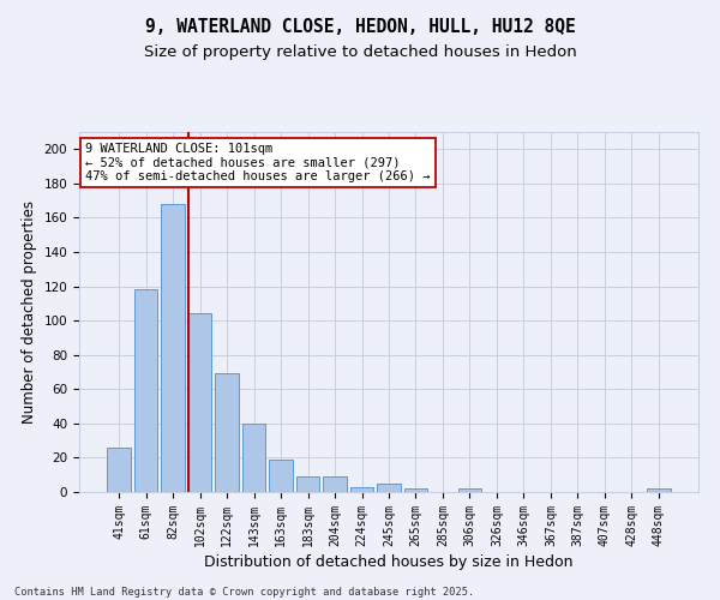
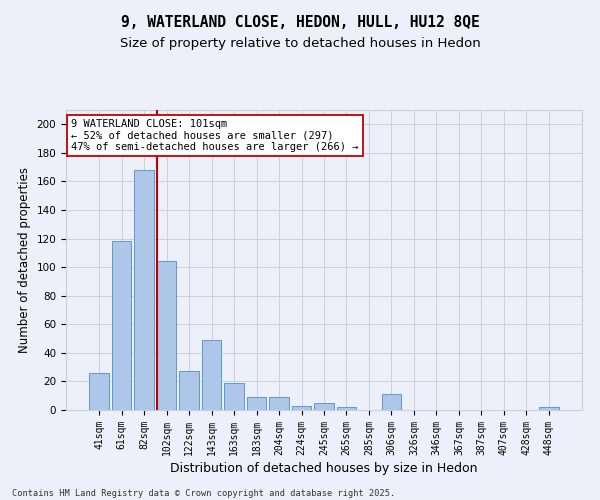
122sqm: 69 -> 27
143sqm: 40 -> 49
306sqm: 2 -> 11
